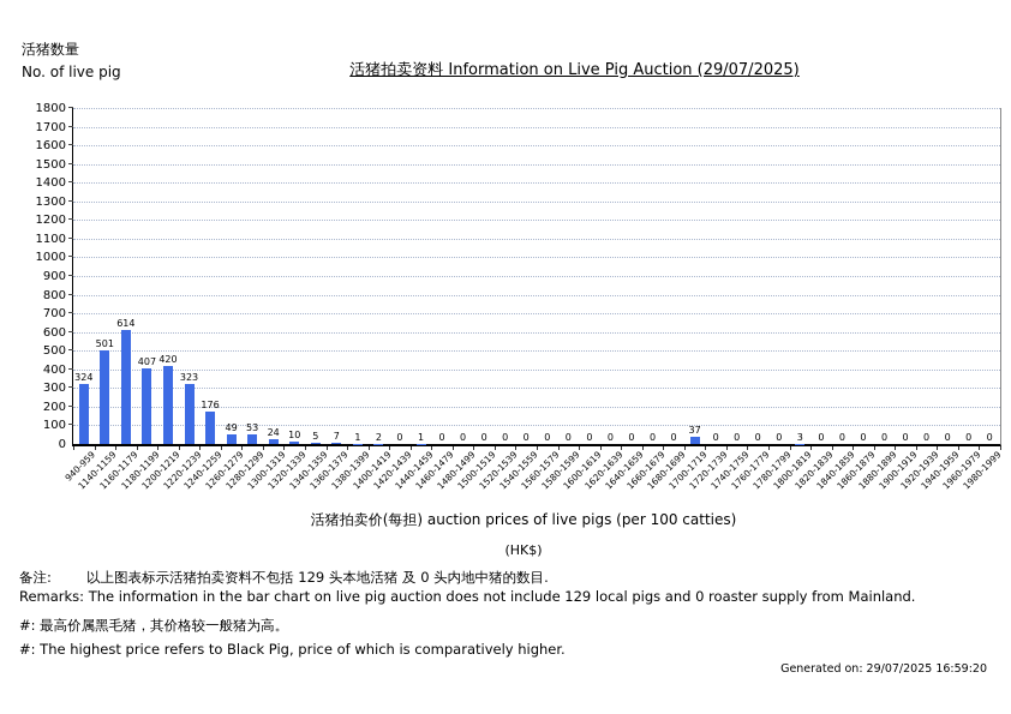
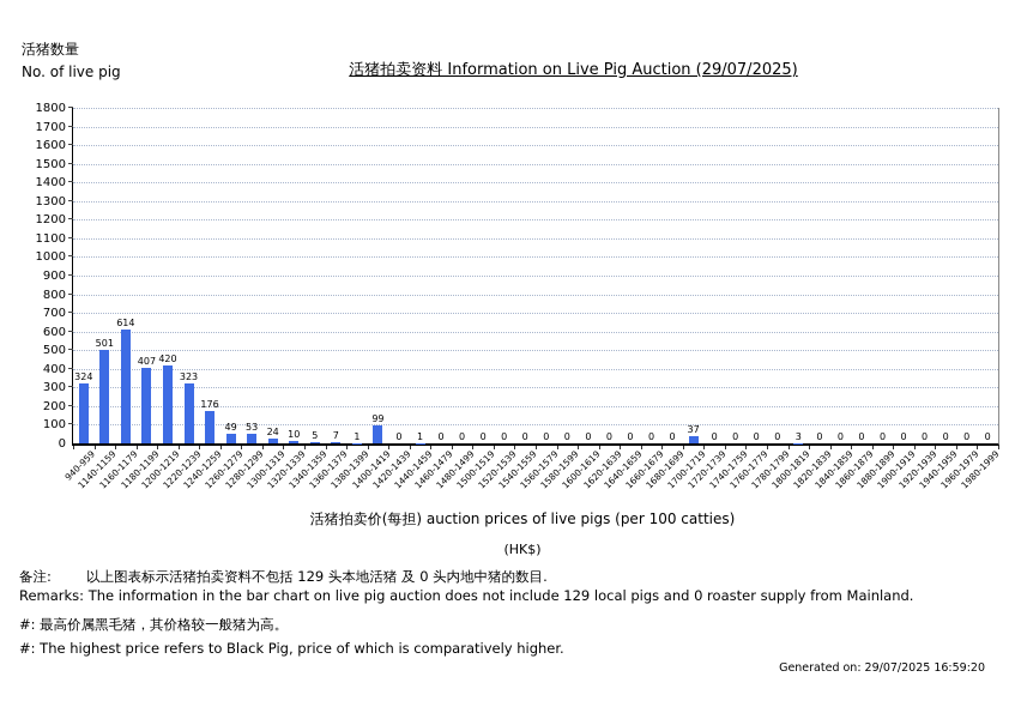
1400-1419: 2 -> 99
